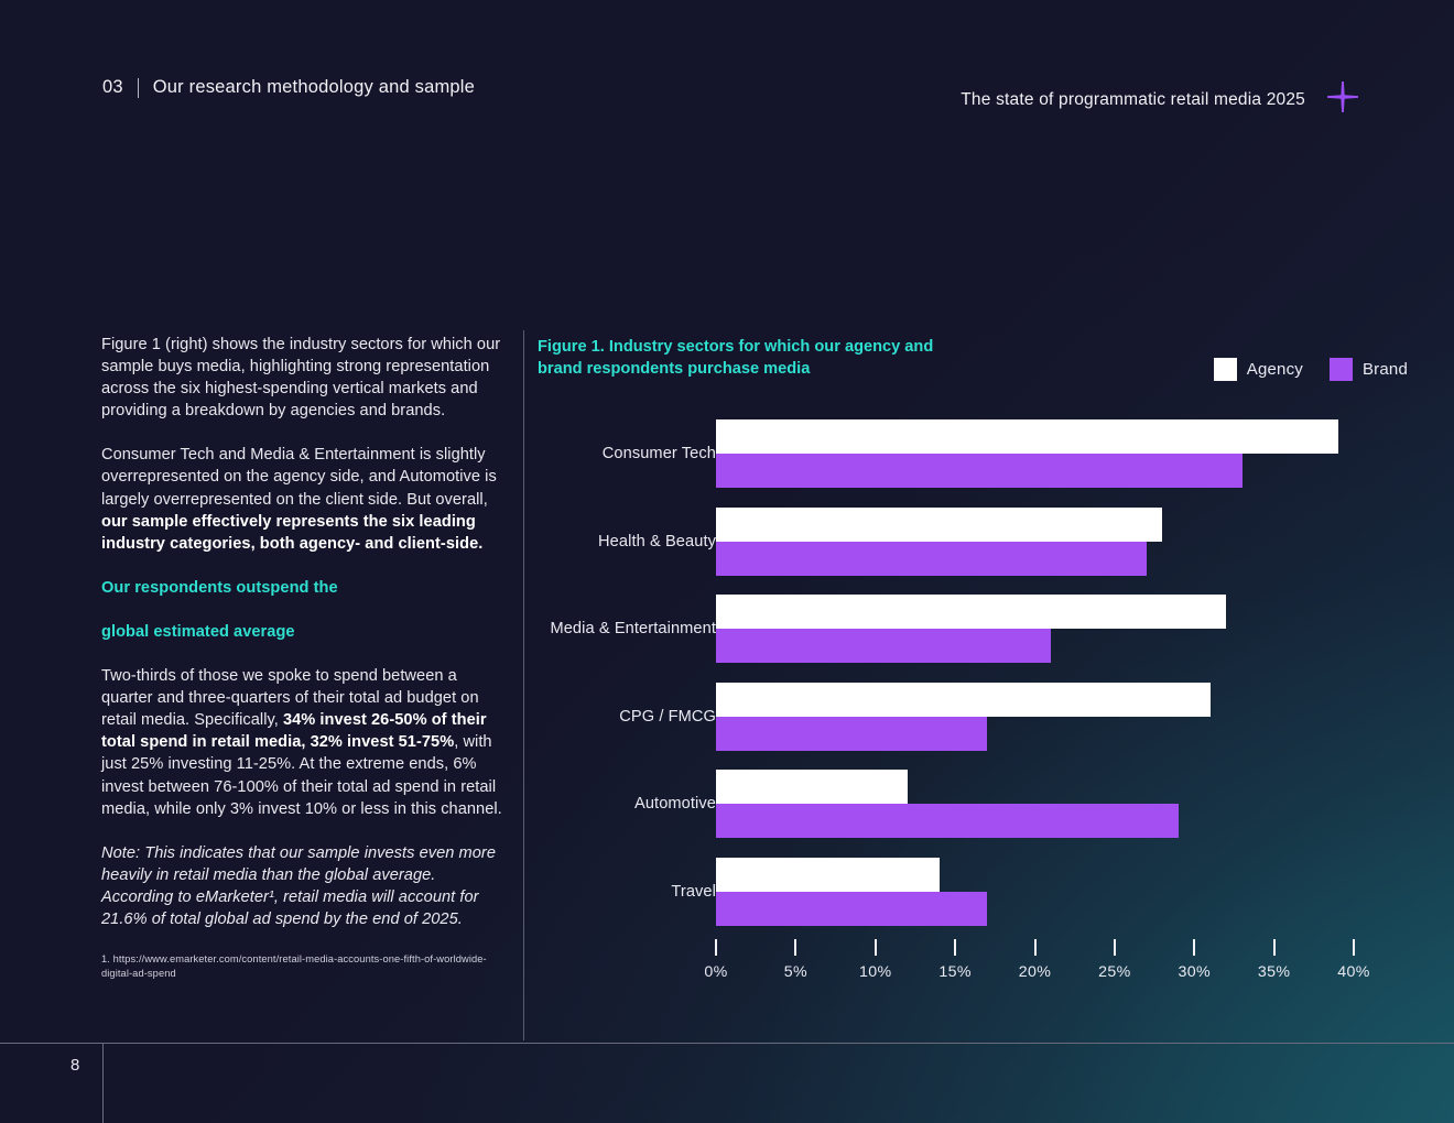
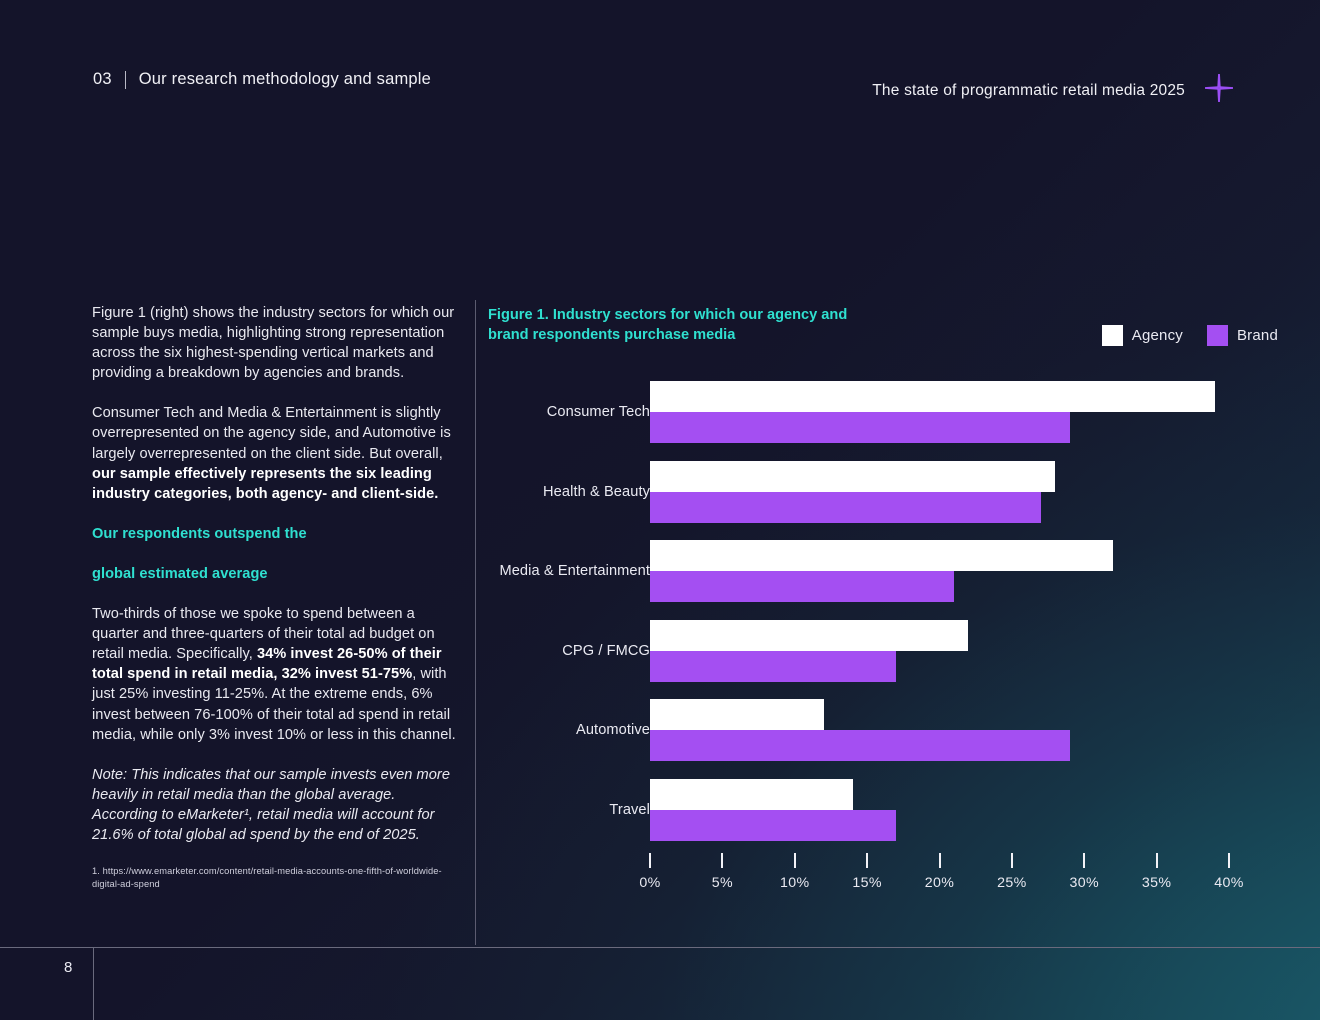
Brand/Consumer Tech: 33% -> 29%
Agency/CPG / FMCG: 31% -> 22%
